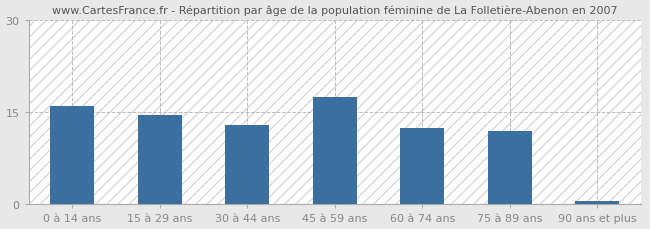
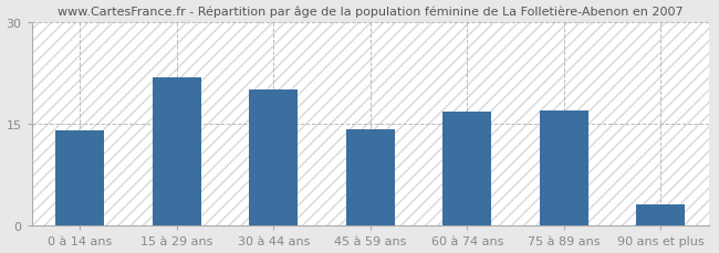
0 à 14 ans: 16.0 -> 14.0
15 à 29 ans: 14.5 -> 21.8
30 à 44 ans: 13.0 -> 20.0
45 à 59 ans: 17.5 -> 14.2
60 à 74 ans: 12.5 -> 16.8
75 à 89 ans: 12.0 -> 17.0
90 ans et plus: 0.5 -> 3.2
